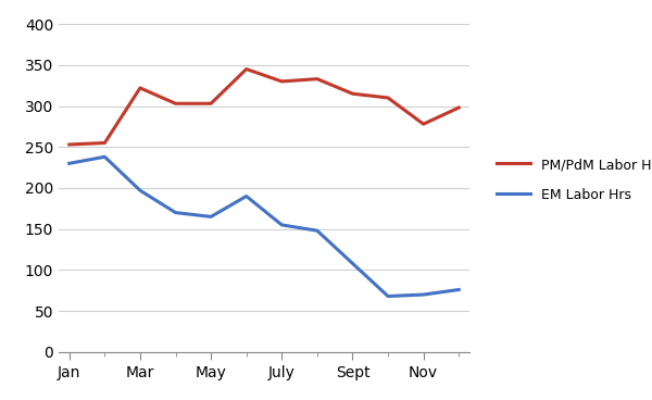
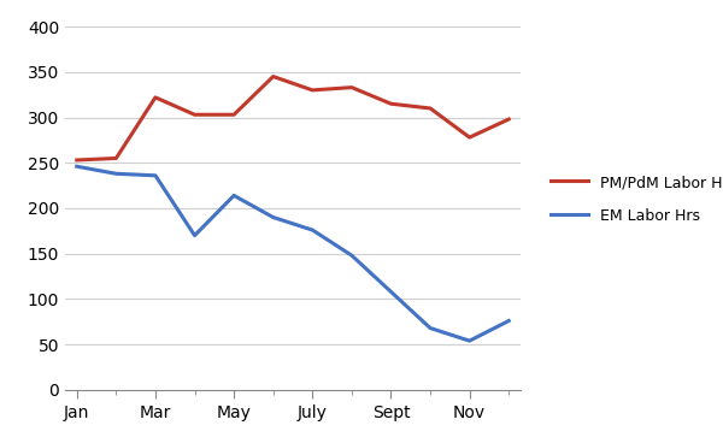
EM Labor Hrs/Jan: 230 -> 246
EM Labor Hrs/Mar: 197 -> 236
EM Labor Hrs/May: 165 -> 214
EM Labor Hrs/July: 155 -> 176
EM Labor Hrs/Nov: 70 -> 54
